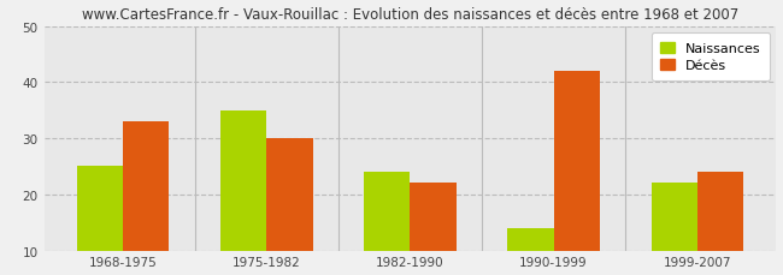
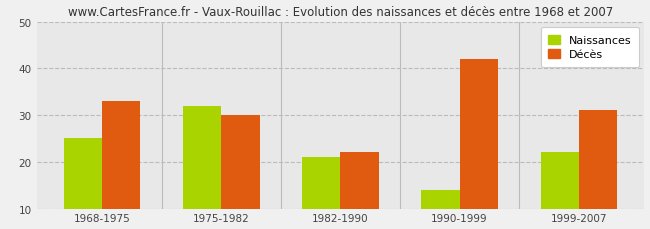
Naissances/1975-1982: 35 -> 32
Naissances/1982-1990: 24 -> 21
Décès/1999-2007: 24 -> 31
